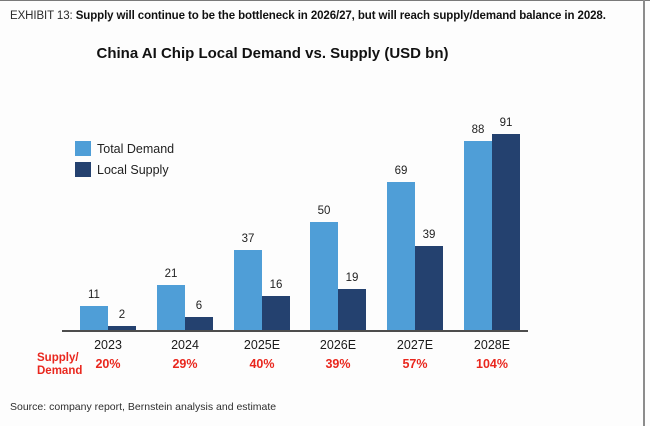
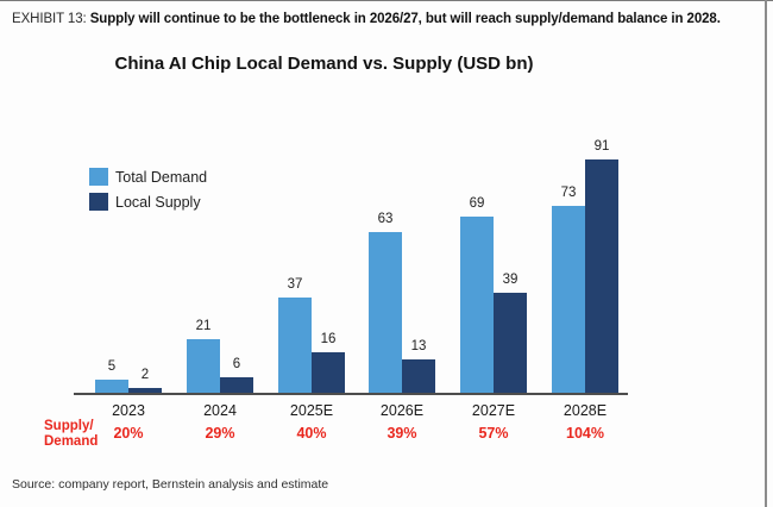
Total Demand/2023: 11 -> 5
Total Demand/2026E: 50 -> 63
Local Supply/2026E: 19 -> 13
Total Demand/2028E: 88 -> 73
